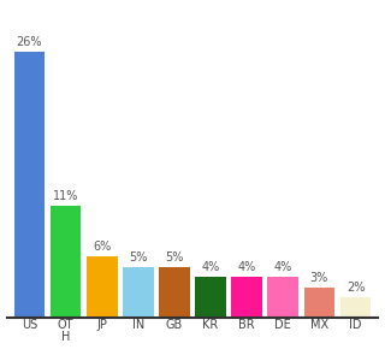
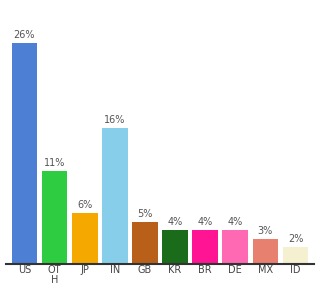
IN: 5% -> 16%
